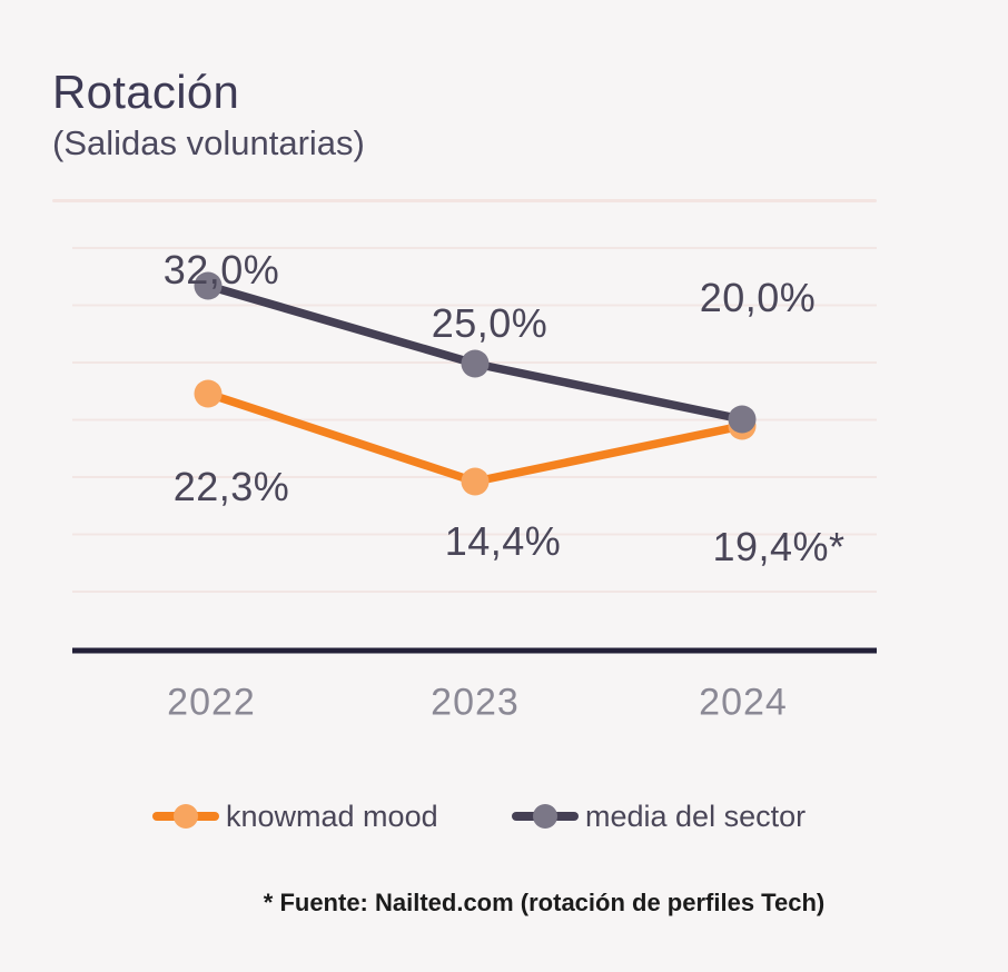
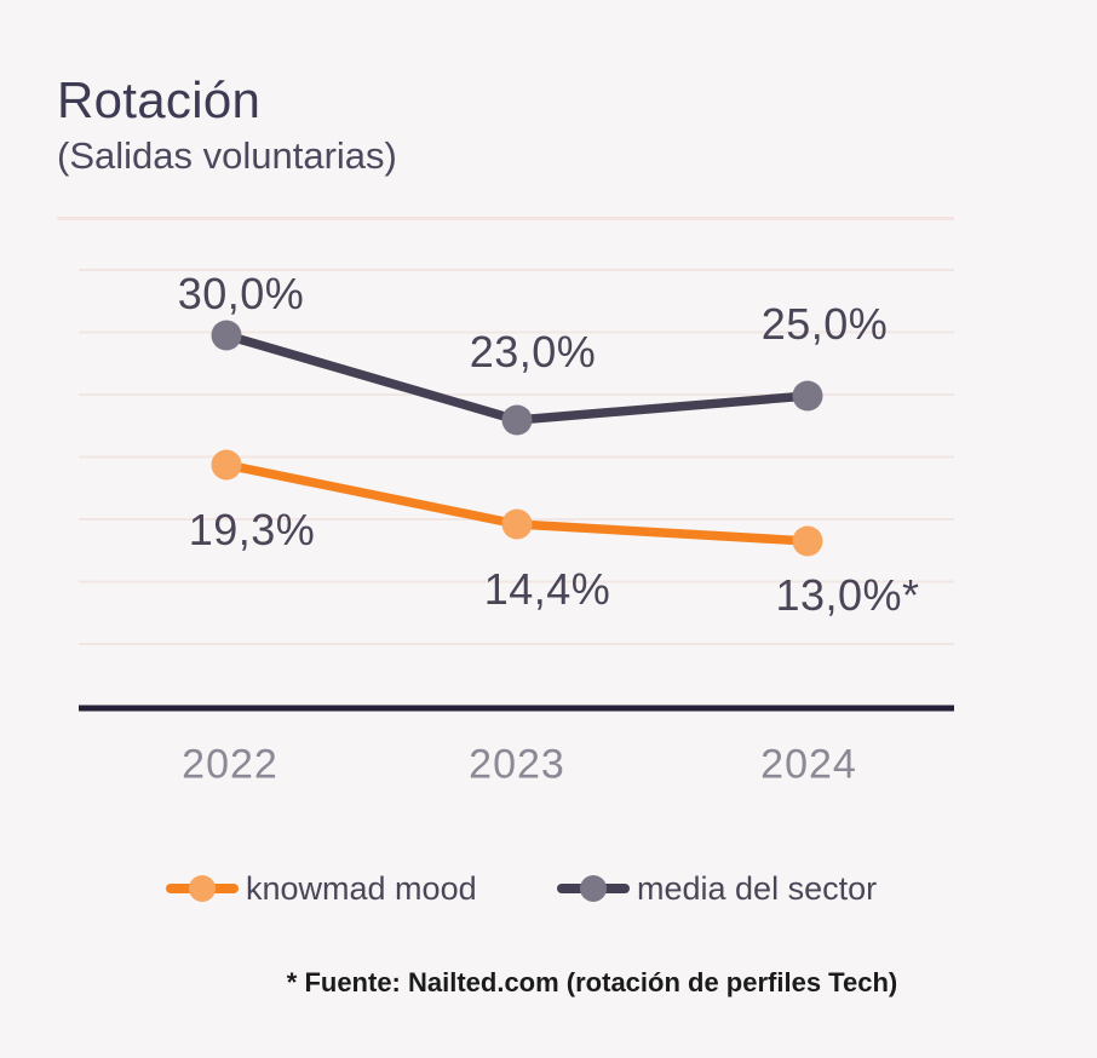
knowmad mood/2022: 22,3% -> 19,3%
media del sector/2022: 32,0% -> 30,0%
media del sector/2023: 25,0% -> 23,0%
knowmad mood/2024: 19,4 -> 13,0
media del sector/2024: 20,0% -> 25,0%
